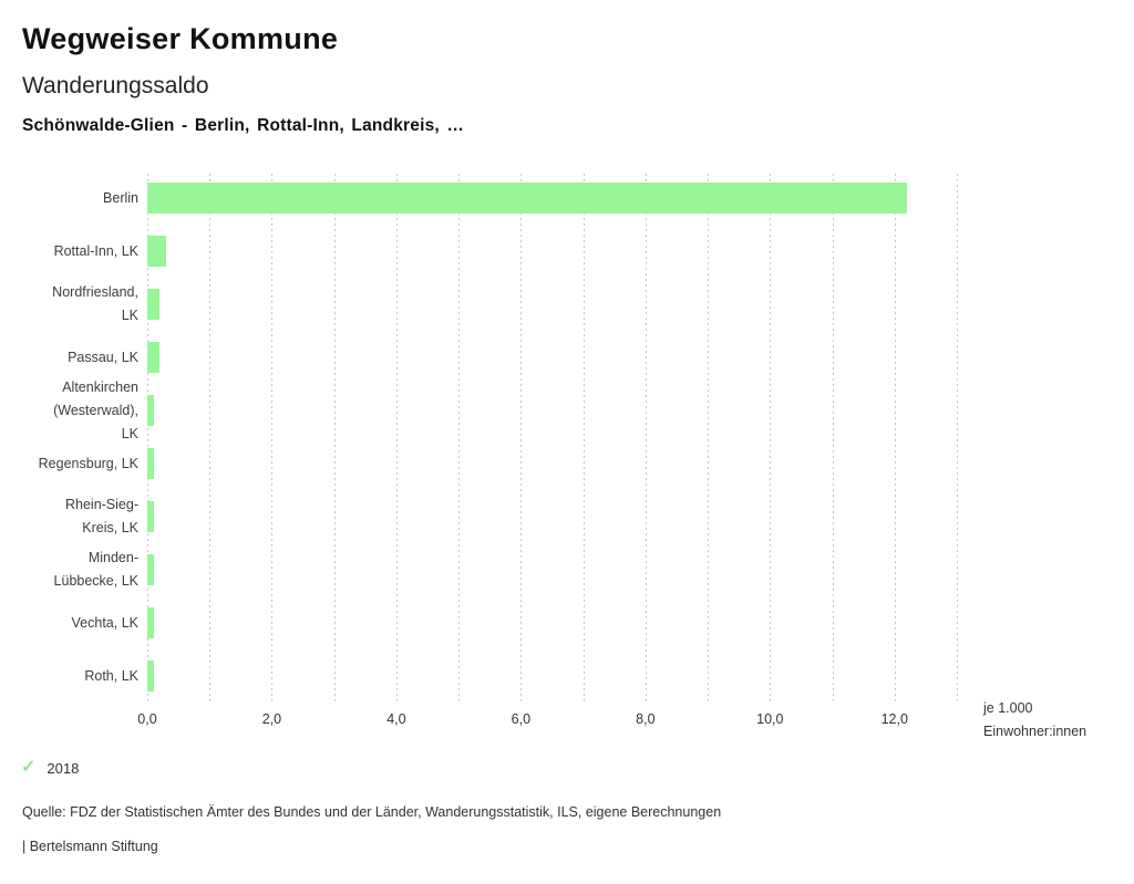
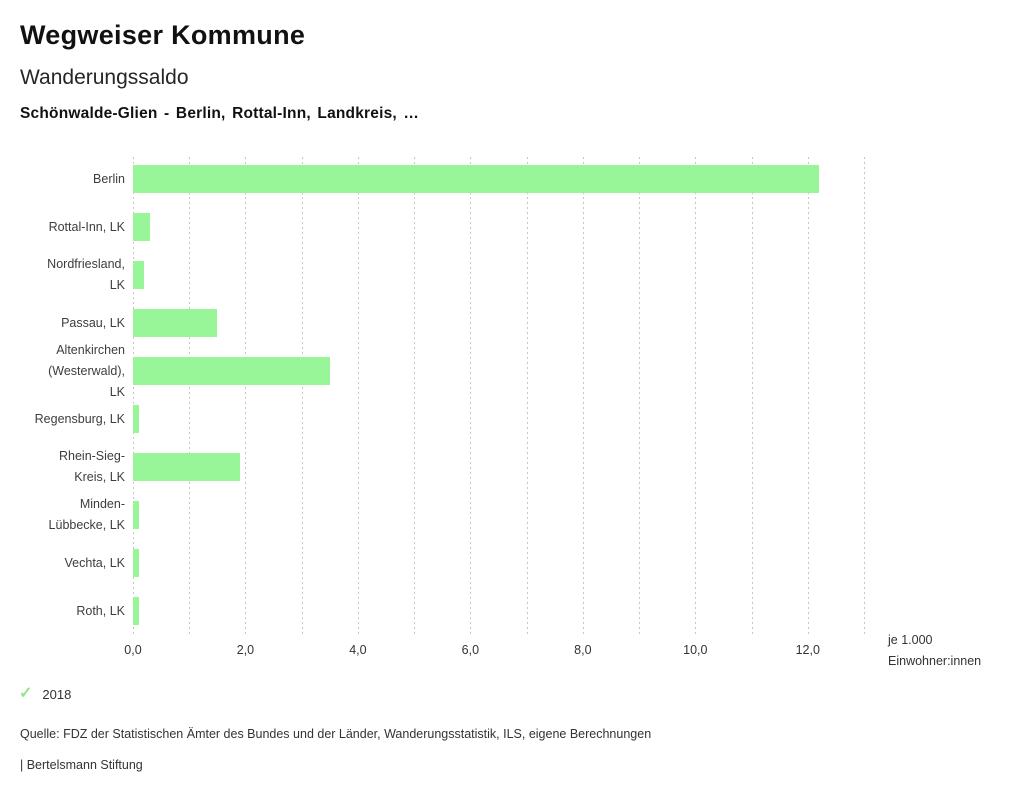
Passau, LK: 0,2 -> 1,5
Altenkirchen (Westerwald), LK: 0,1 -> 3,5
Rhein-Sieg-Kreis, LK: 0,1 -> 1,9
